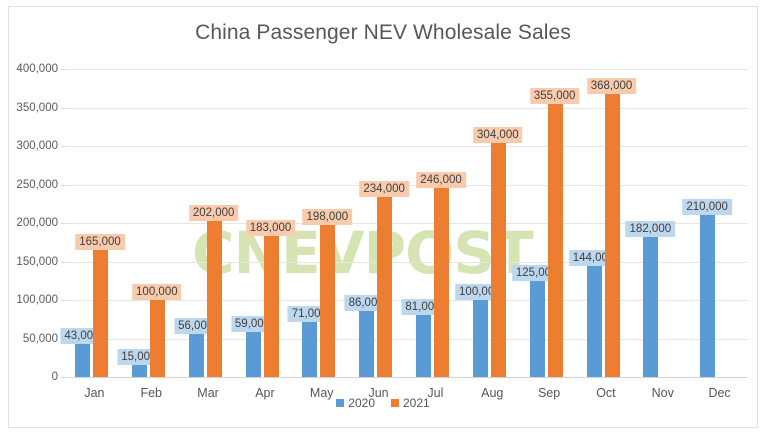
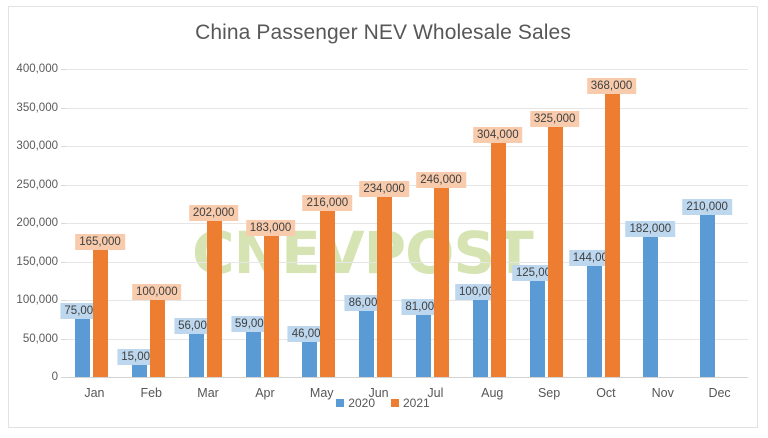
2020/Jan: 43,000 -> 75,000
2020/May: 71,000 -> 46,000
2021/May: 198,000 -> 216,000
2021/Sep: 355,000 -> 325,000
